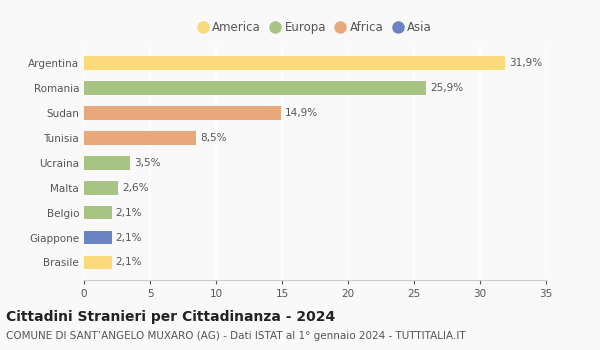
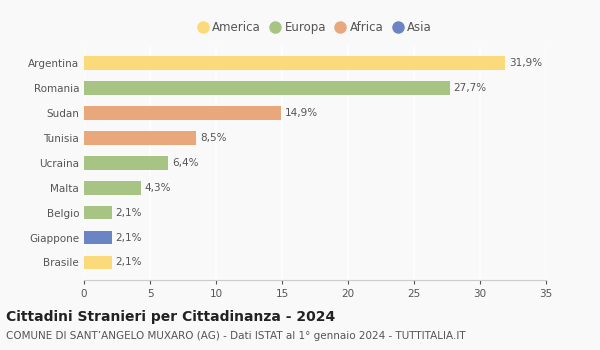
Romania: 25,9% -> 27,7%
Ucraina: 3,5% -> 6,4%
Malta: 2,6% -> 4,3%
